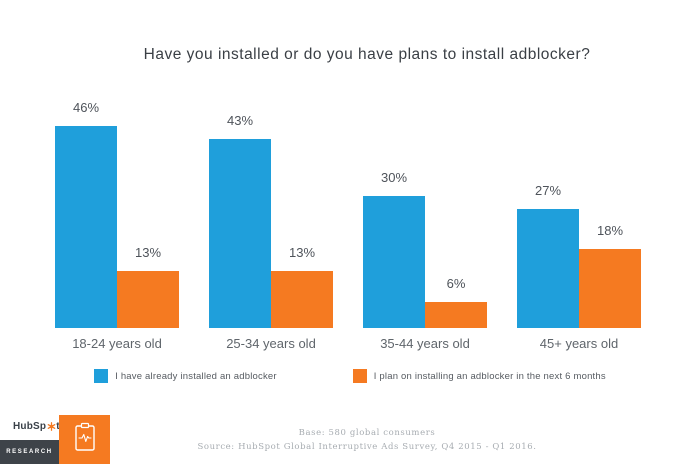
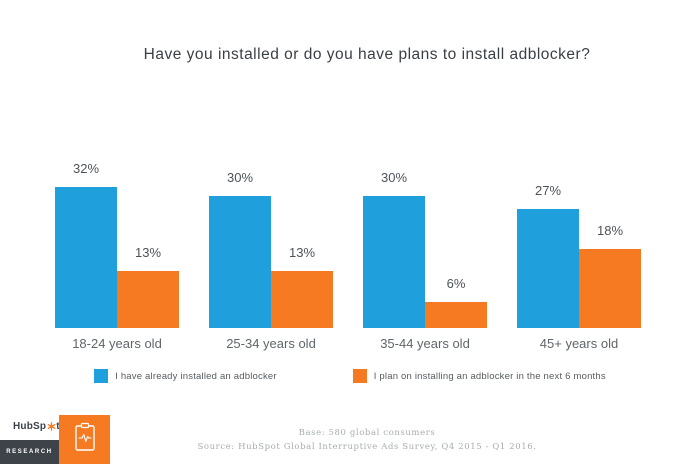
I have already installed an adblocker/18-24 years old: 46% -> 32%
I have already installed an adblocker/25-34 years old: 43% -> 30%
